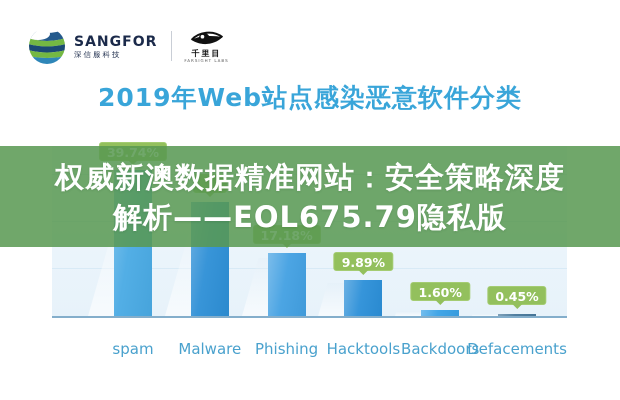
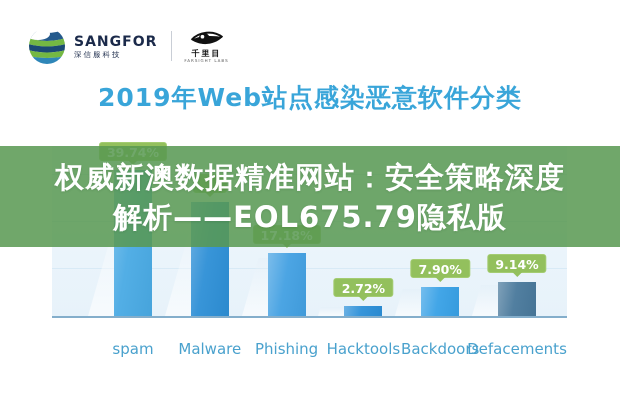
Hacktools: 9.89% -> 2.72%
Backdoors: 1.60% -> 7.90%
Defacements: 0.45% -> 9.14%
